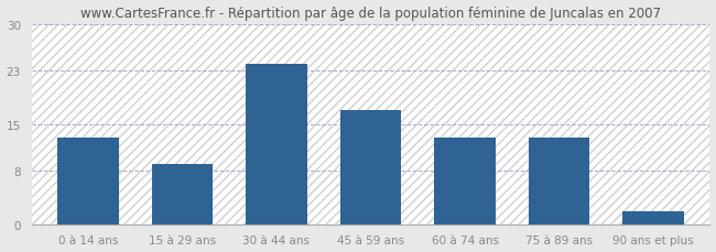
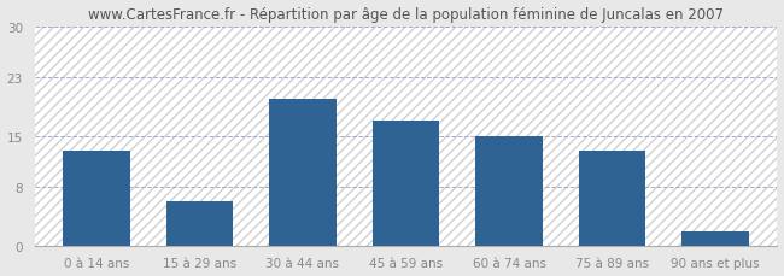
15 à 29 ans: 9 -> 6
30 à 44 ans: 24 -> 20
60 à 74 ans: 13 -> 15
